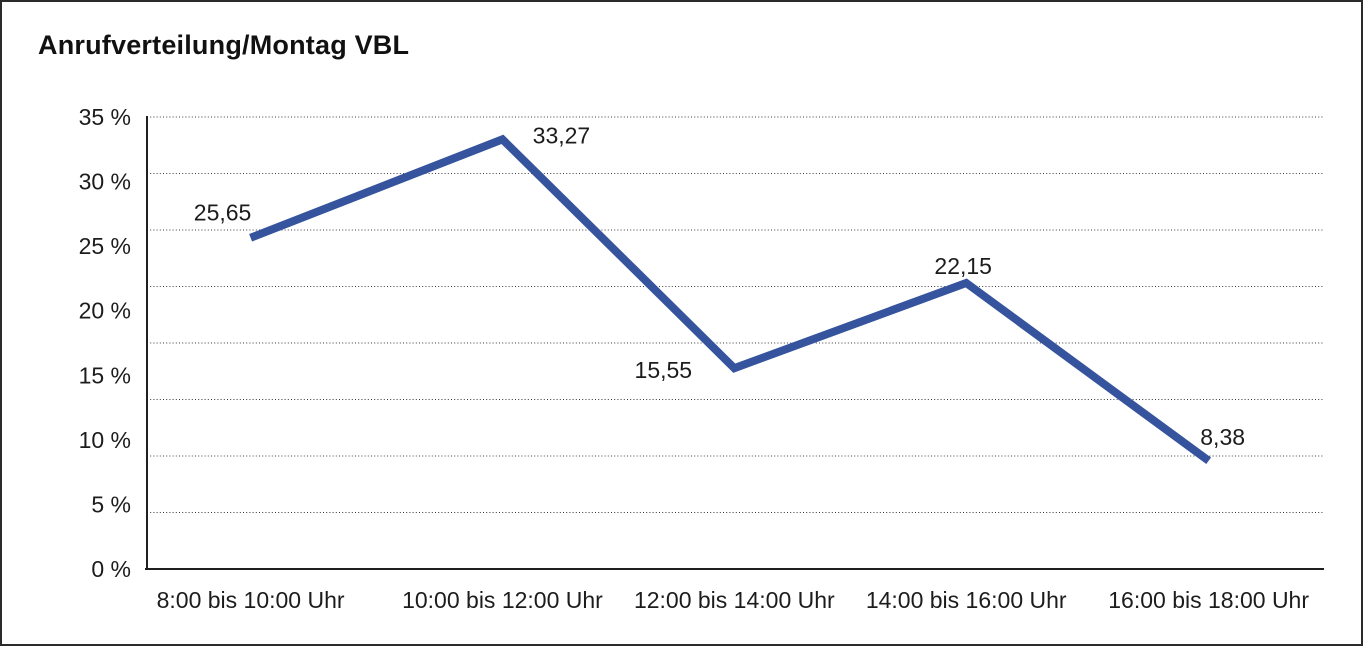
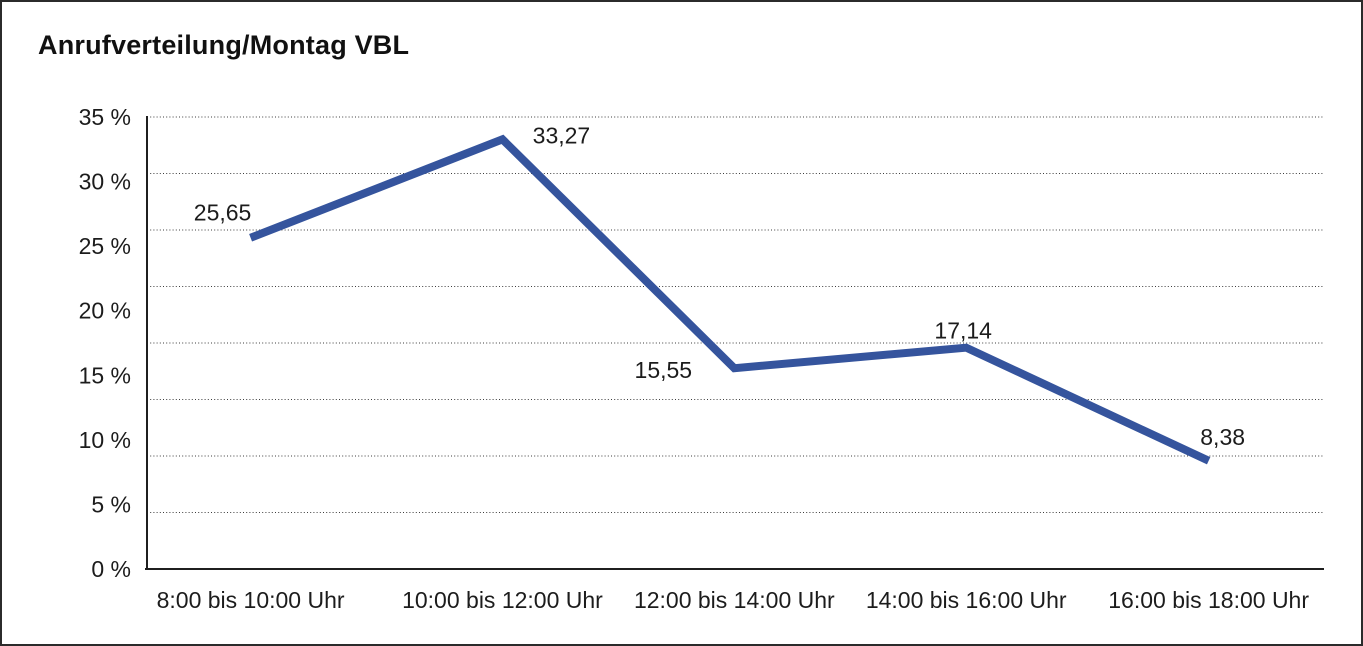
14:00 bis 16:00 Uhr: 22,15 -> 17,14
